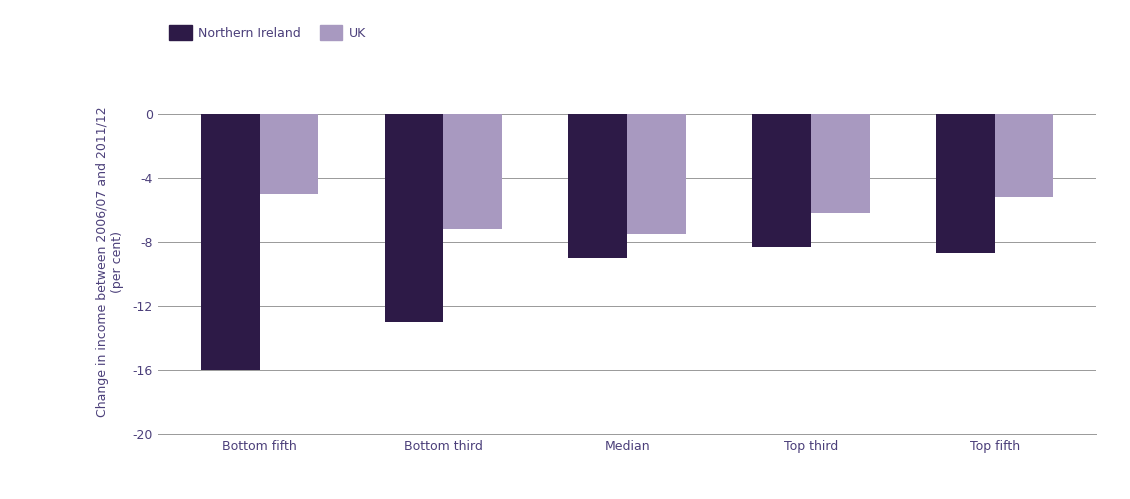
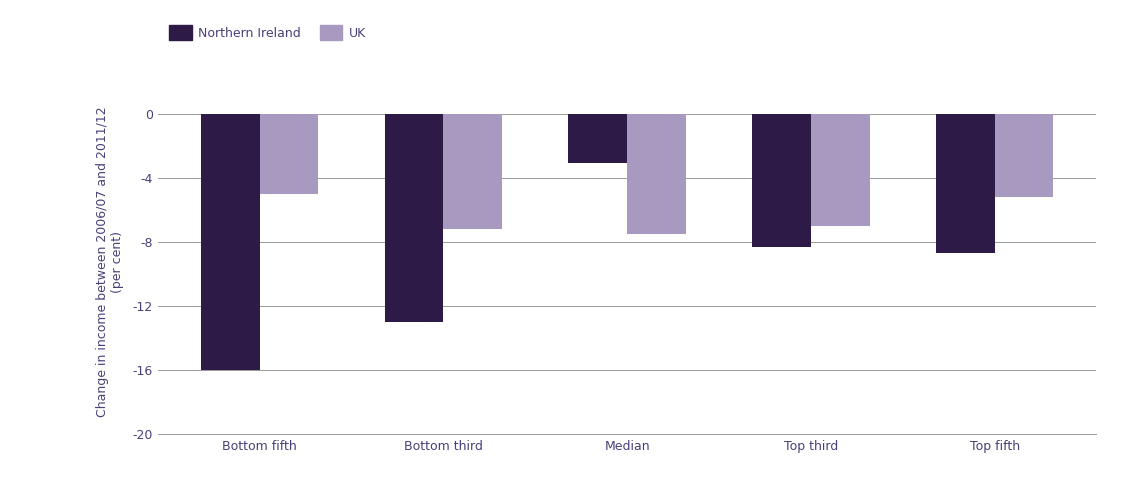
Northern Ireland/Median: -9.0 -> -3.1
UK/Top third: -6.2 -> -7.0
